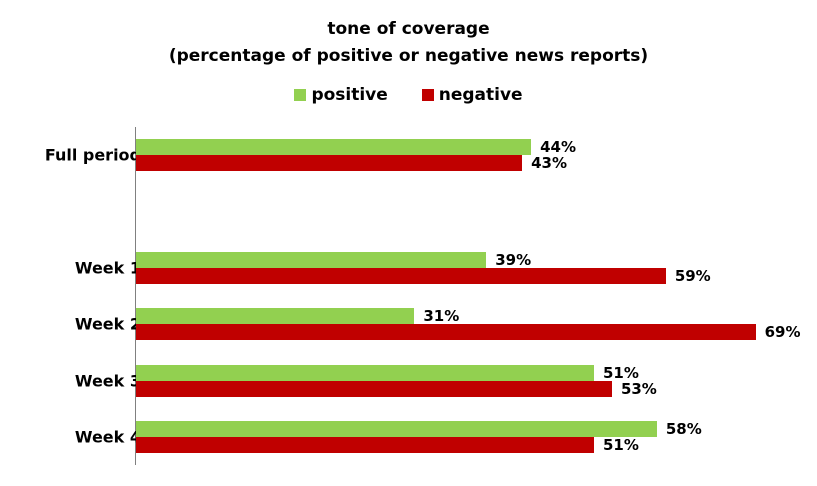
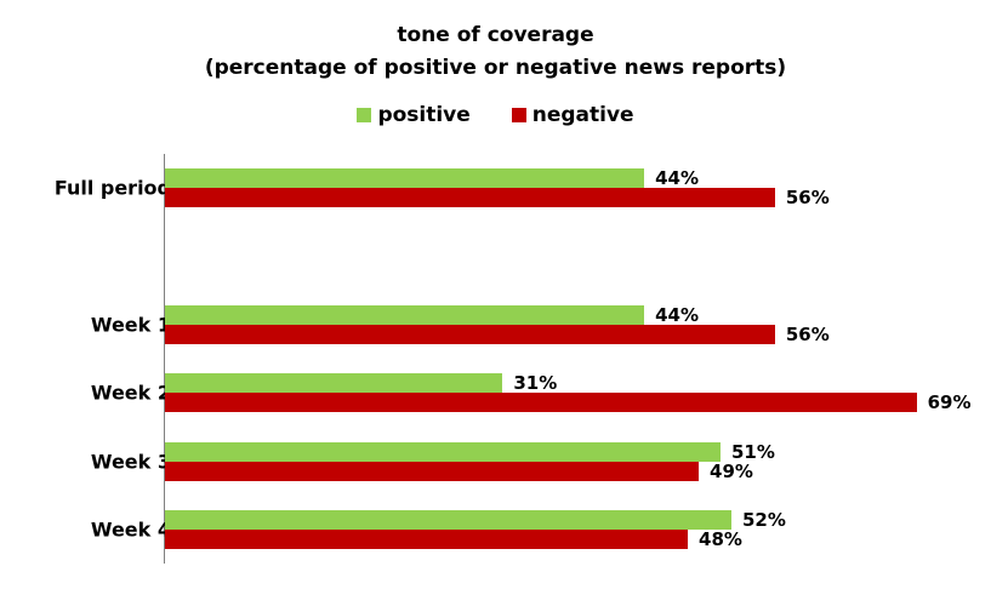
negative/Full period: 43% -> 56%
positive/Week 1: 39% -> 44%
negative/Week 1: 59% -> 56%
negative/Week 3: 53% -> 49%
positive/Week 4: 58% -> 52%
negative/Week 4: 51% -> 48%
